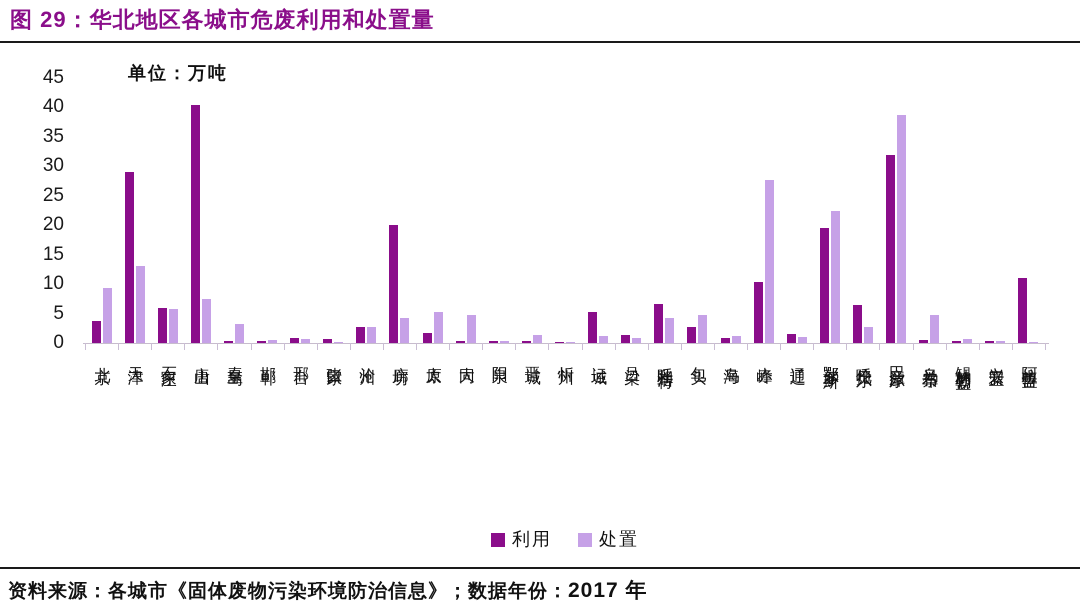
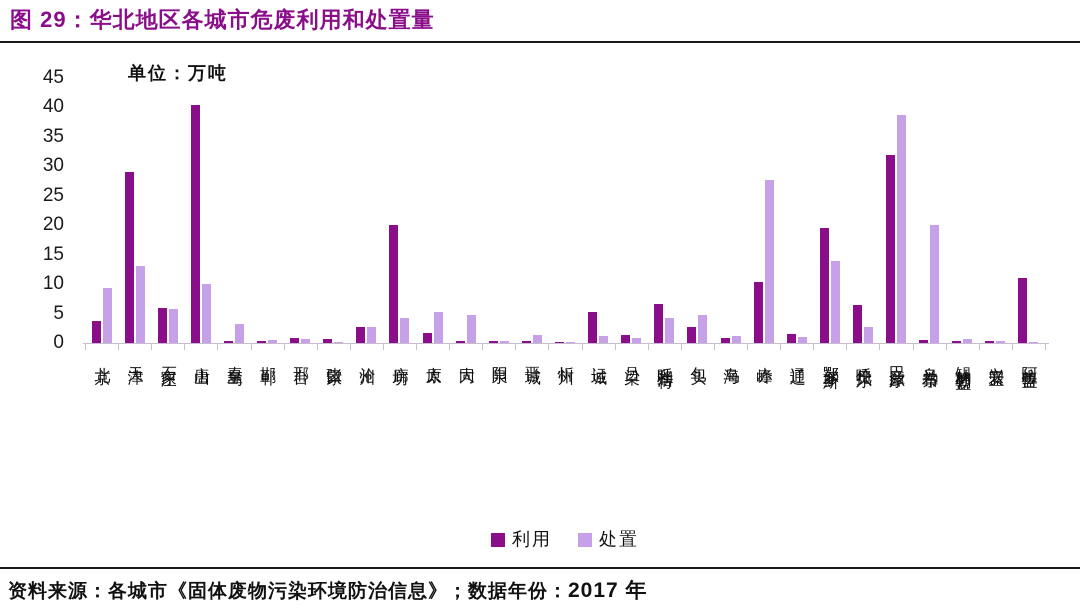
处置/唐山: 8 -> 10
处置/鄂尔多斯: 22 -> 14
处置/乌兰察布: 5 -> 20
